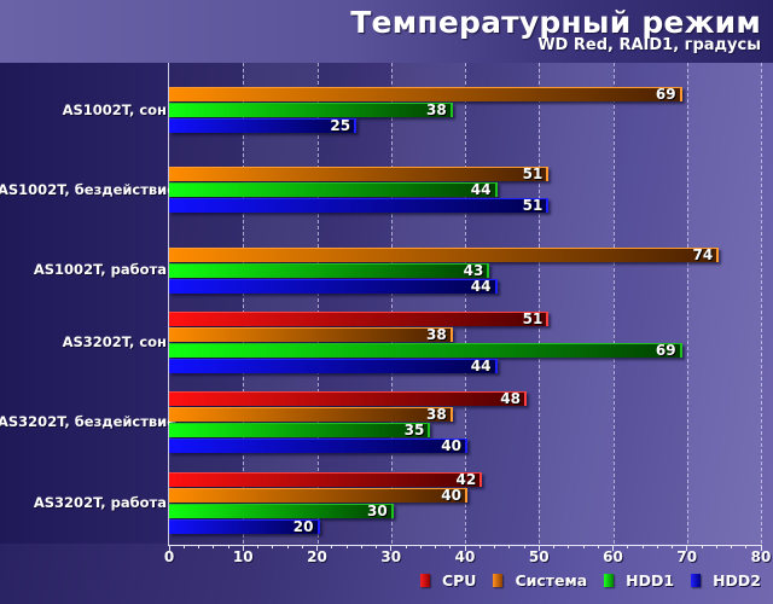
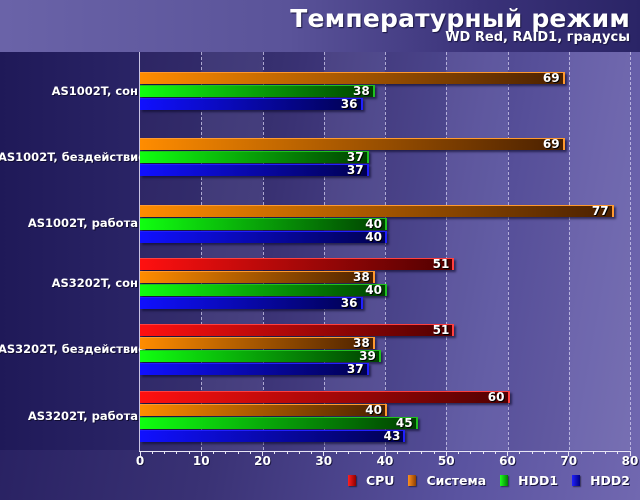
HDD2/AS1002T, сон: 25 -> 36
Система/AS1002T, бездействие: 51 -> 69
HDD1/AS1002T, бездействие: 44 -> 37
HDD2/AS1002T, бездействие: 51 -> 37
Система/AS1002T, работа: 74 -> 77
HDD1/AS1002T, работа: 43 -> 40
HDD2/AS1002T, работа: 44 -> 40
HDD1/AS3202T, сон: 69 -> 40
HDD2/AS3202T, сон: 44 -> 36
CPU/AS3202T, бездействие: 48 -> 51
HDD1/AS3202T, бездействие: 35 -> 39
HDD2/AS3202T, бездействие: 40 -> 37
CPU/AS3202T, работа: 42 -> 60
HDD1/AS3202T, работа: 30 -> 45
HDD2/AS3202T, работа: 20 -> 43
